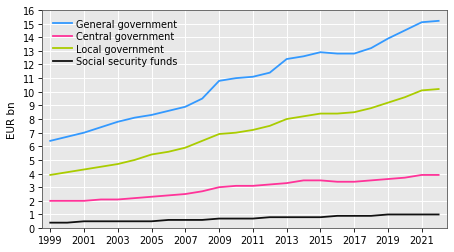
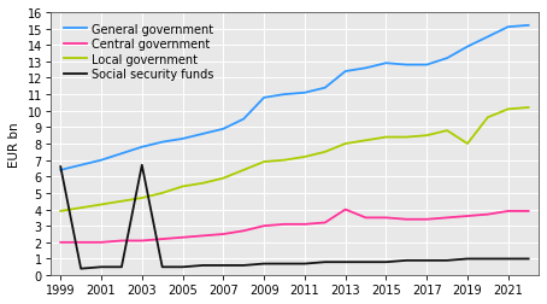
Social security funds/1999: 0.4 -> 6.6
Social security funds/2003: 0.5 -> 6.7
Central government/2013: 3.3 -> 4.0
Local government/2019: 9.2 -> 8.0
